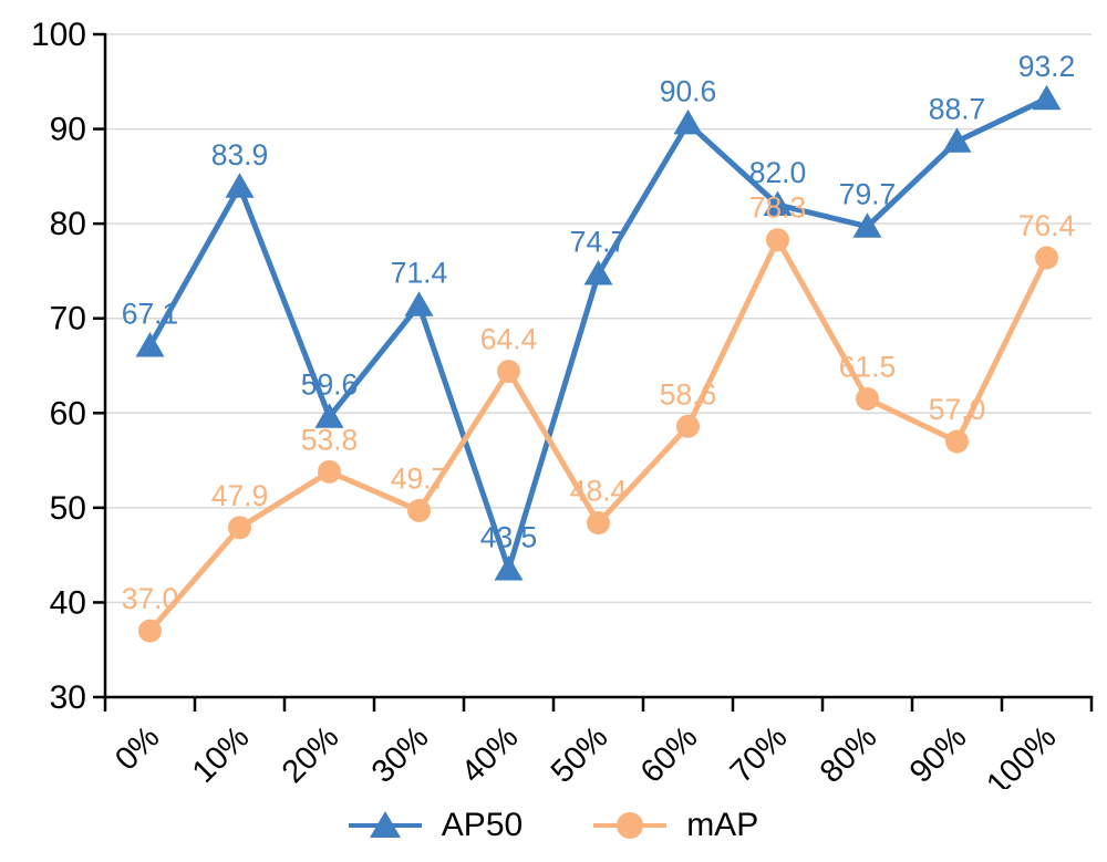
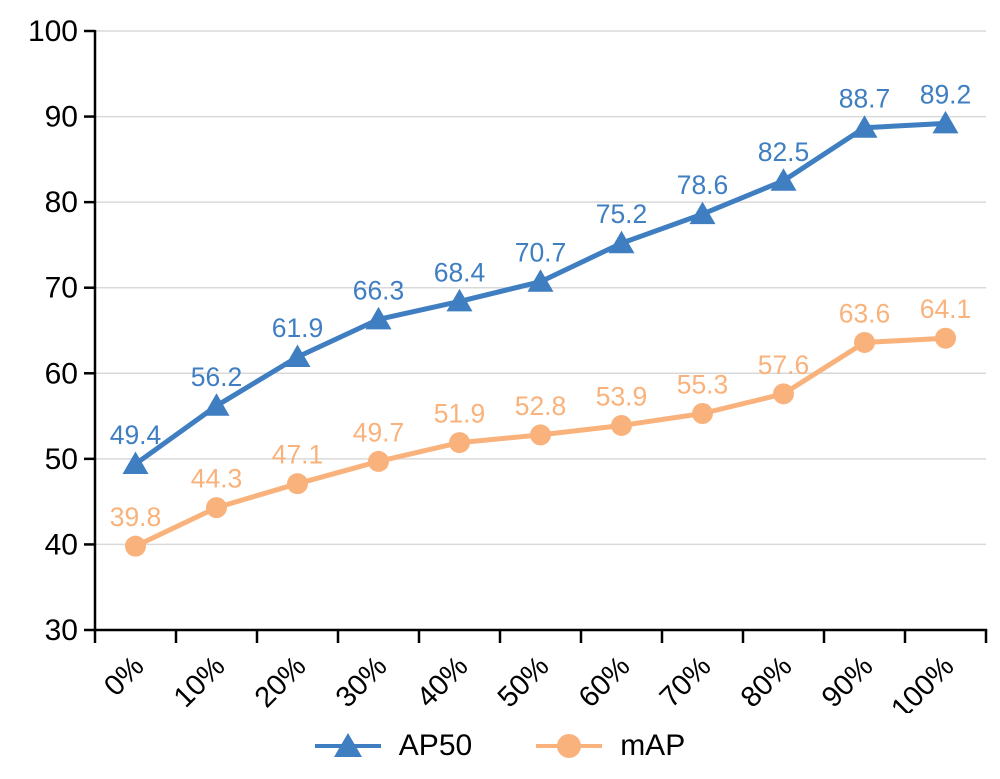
AP50/0%: 67.1 -> 49.4
mAP/0%: 37.0 -> 39.8
AP50/10%: 83.9 -> 56.2
mAP/10%: 47.9 -> 44.3
AP50/20%: 59.6 -> 61.9
mAP/20%: 53.8 -> 47.1
AP50/30%: 71.4 -> 66.3
AP50/40%: 43.5 -> 68.4
mAP/40%: 64.4 -> 51.9
AP50/50%: 74.7 -> 70.7
mAP/50%: 48.4 -> 52.8
AP50/60%: 90.6 -> 75.2
mAP/60%: 58.6 -> 53.9
AP50/70%: 82.0 -> 78.6
mAP/70%: 78.3 -> 55.3
AP50/80%: 79.7 -> 82.5
mAP/80%: 61.5 -> 57.6
mAP/90%: 57.0 -> 63.6
AP50/100%: 93.2 -> 89.2
mAP/100%: 76.4 -> 64.1
